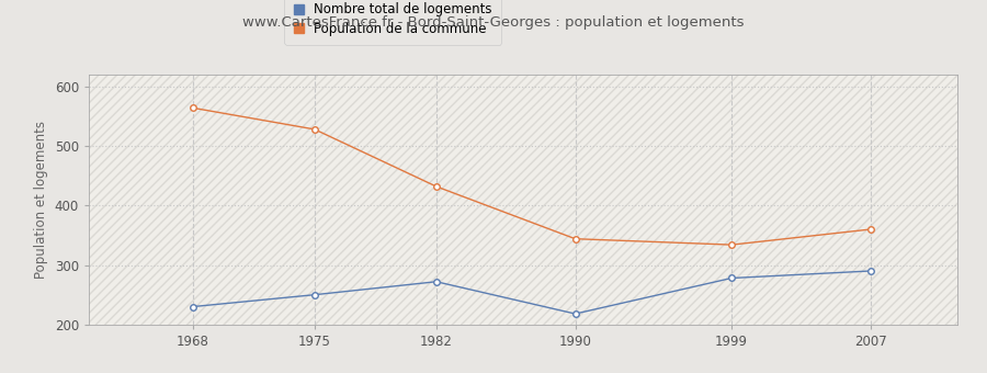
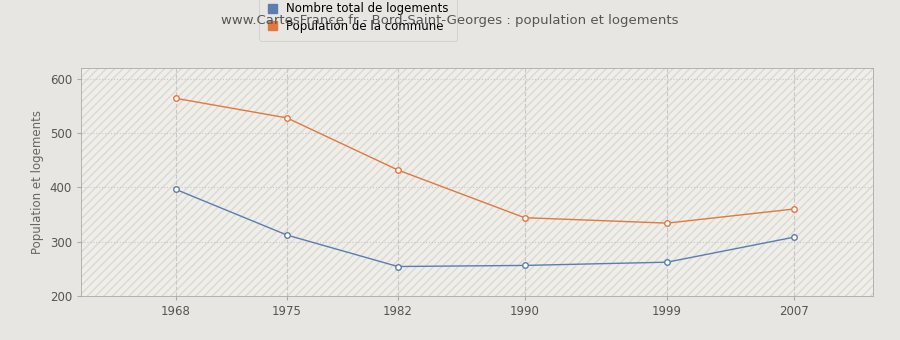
Nombre total de logements/1968: 230 -> 396
Nombre total de logements/1975: 250 -> 312
Nombre total de logements/1982: 272 -> 254
Nombre total de logements/1990: 218 -> 256
Nombre total de logements/1999: 278 -> 262
Nombre total de logements/2007: 290 -> 308
